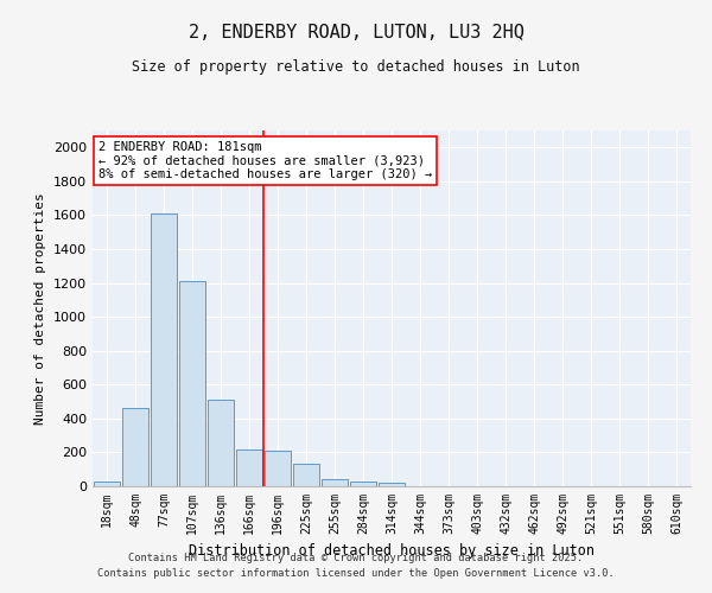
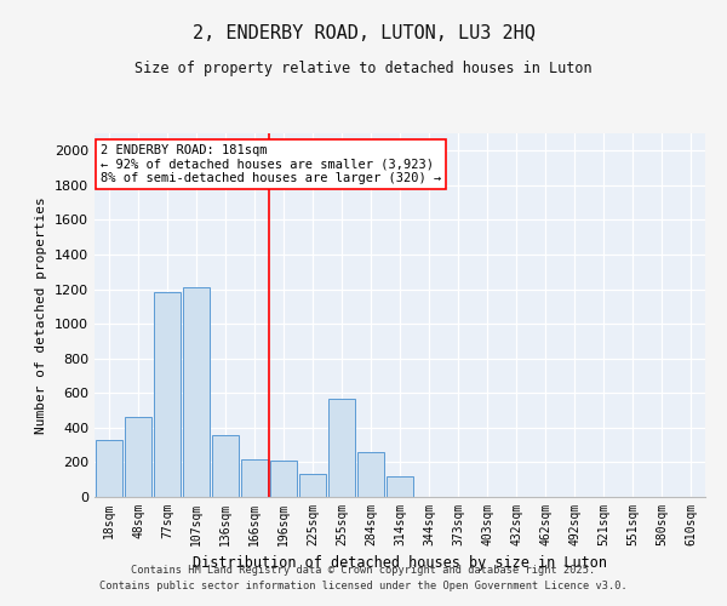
18sqm: 30 -> 330
77sqm: 1610 -> 1180
136sqm: 510 -> 360
255sqm: 40 -> 570
284sqm: 20 -> 260
314sqm: 20 -> 120
